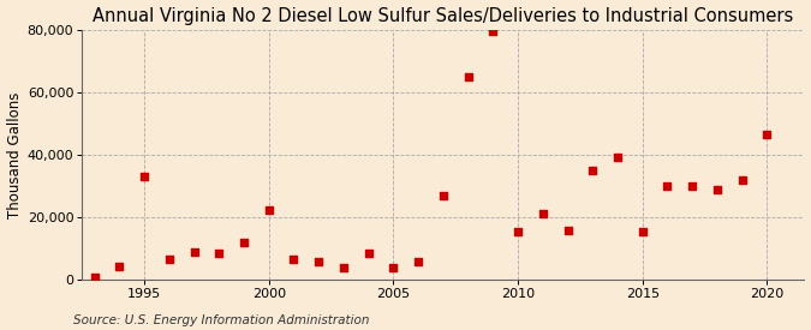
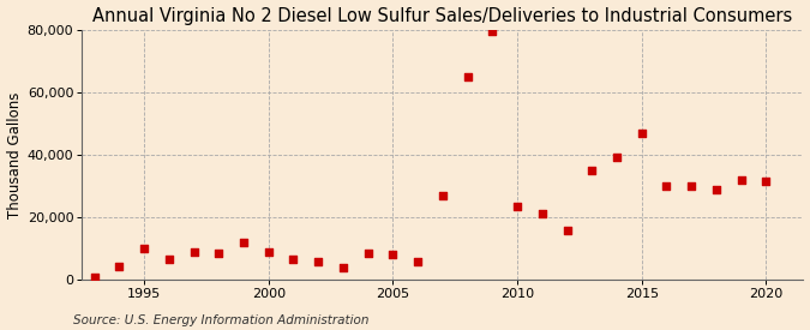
1995: 33,000 -> 10,000
2000: 22,500 -> 9,000
2005: 4,000 -> 8,000
2010: 15,500 -> 23,500
2015: 15,500 -> 47,000
2020: 46,500 -> 31,500
